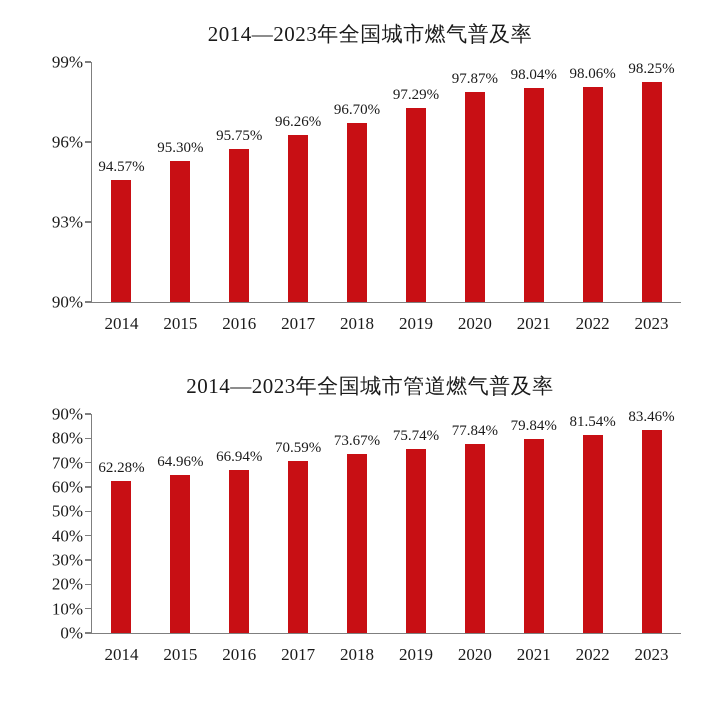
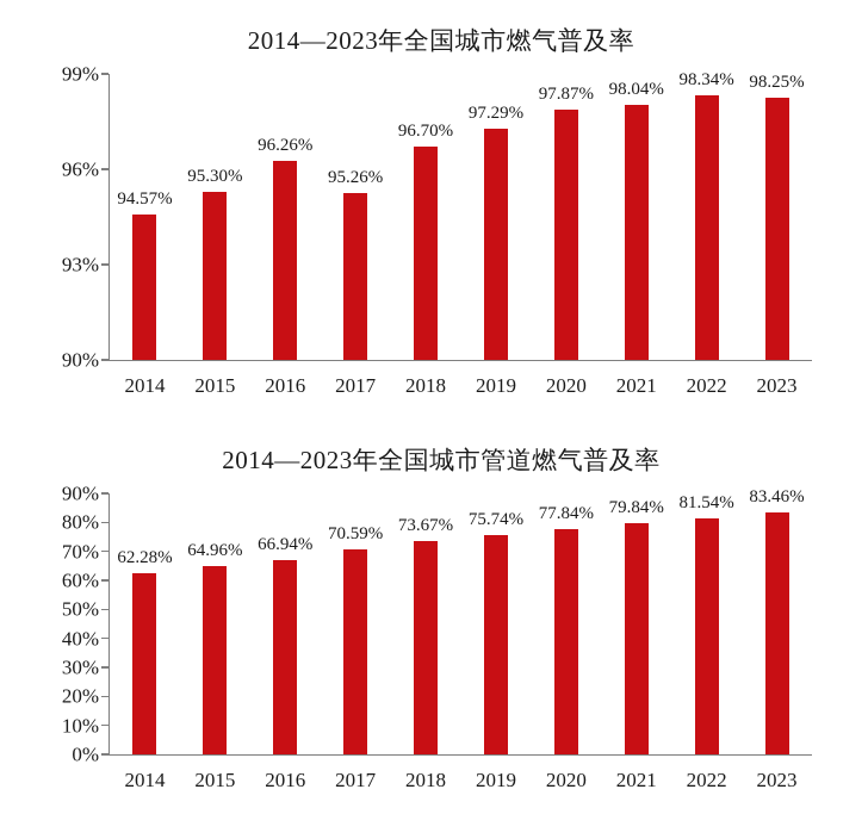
2014—2023年全国城市燃气普及率/2016: 95.75% -> 96.26%
2014—2023年全国城市燃气普及率/2017: 96.26% -> 95.26%
2014—2023年全国城市燃气普及率/2022: 98.06% -> 98.34%
